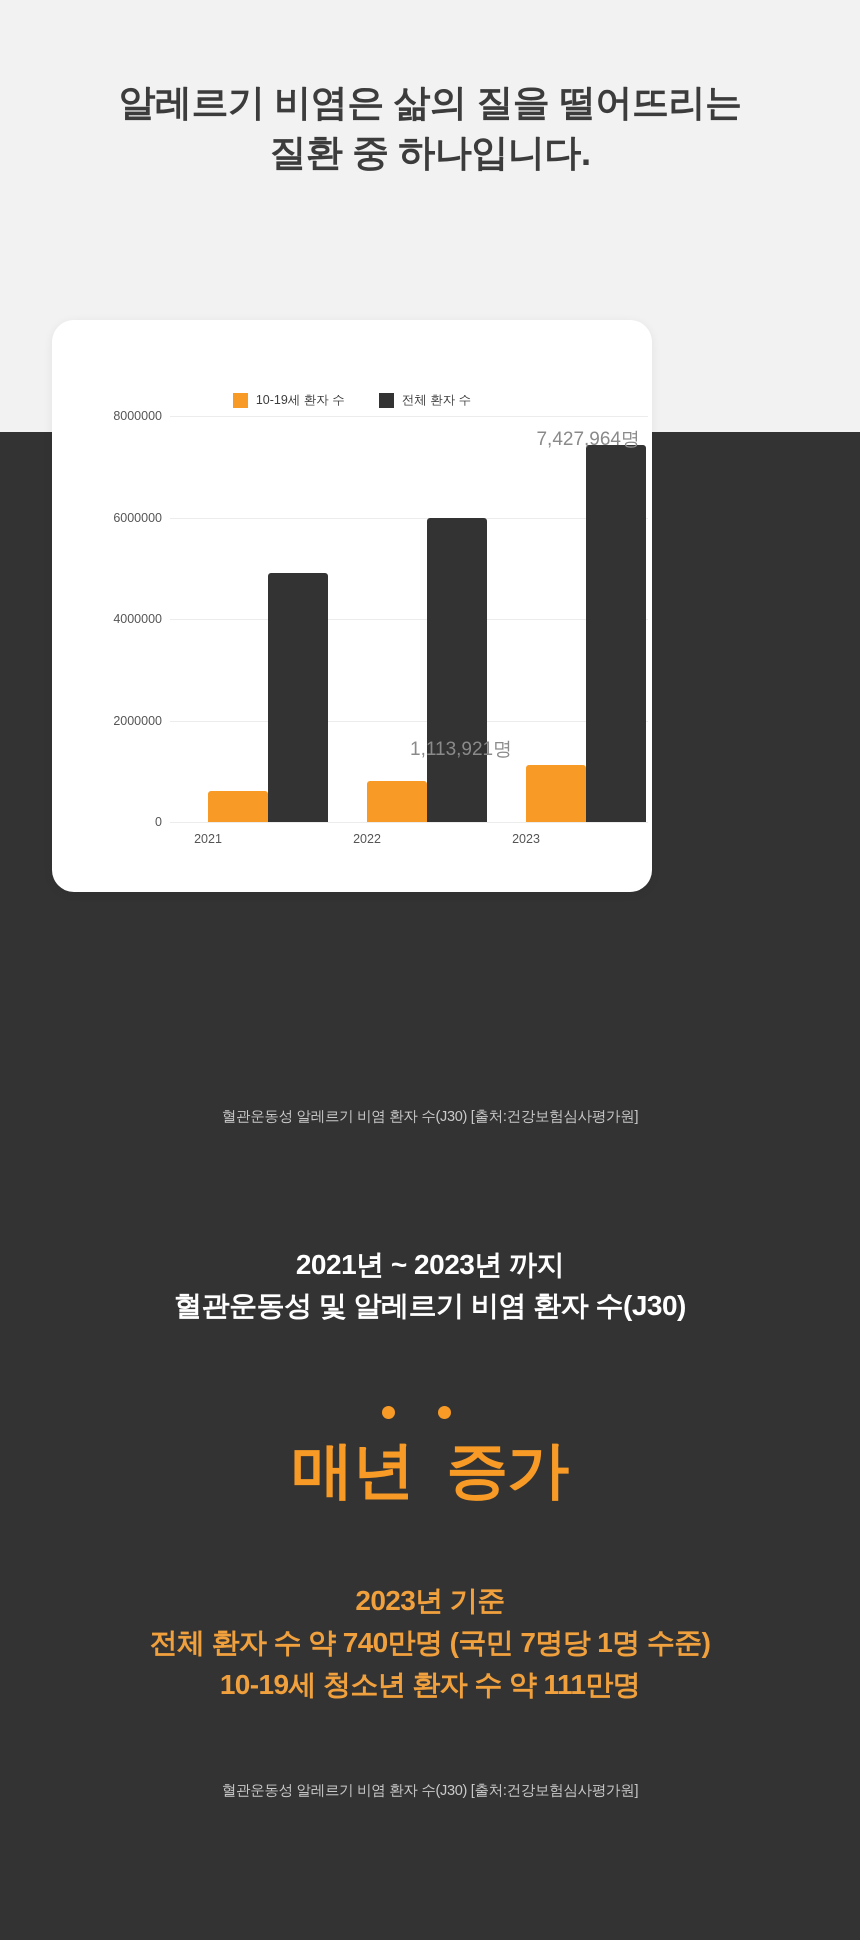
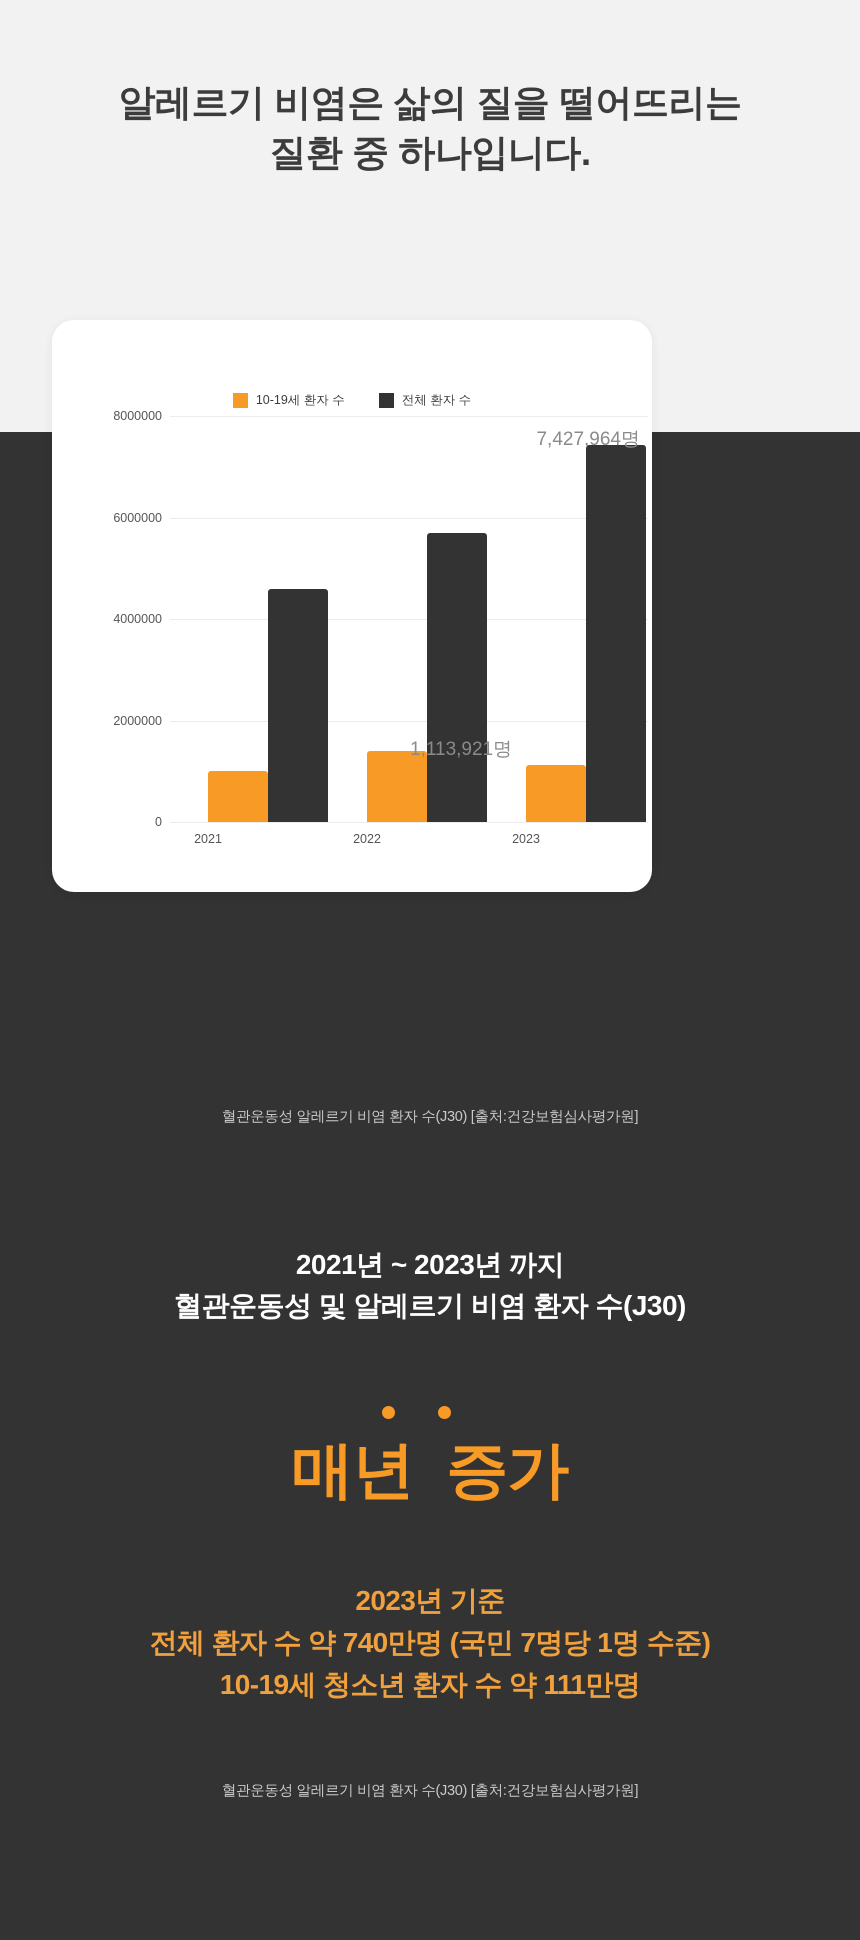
10-19세 환자 수/2021: 600000 -> 1000000
전체 환자 수/2021: 4900000 -> 4600000
10-19세 환자 수/2022: 800000 -> 1400000
전체 환자 수/2022: 6000000 -> 5700000
